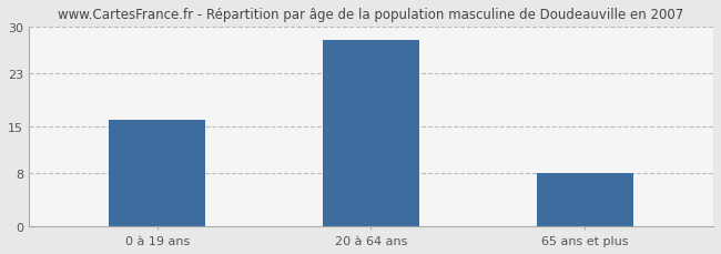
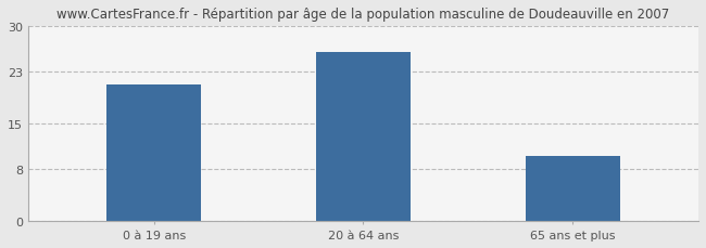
0 à 19 ans: 16 -> 21
20 à 64 ans: 28 -> 26
65 ans et plus: 8 -> 10
